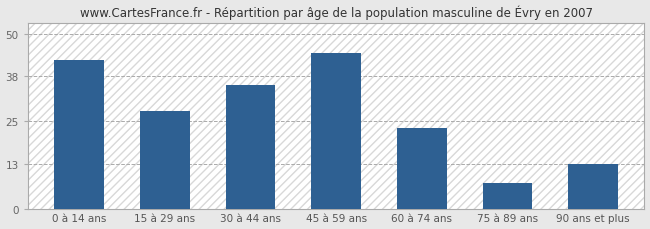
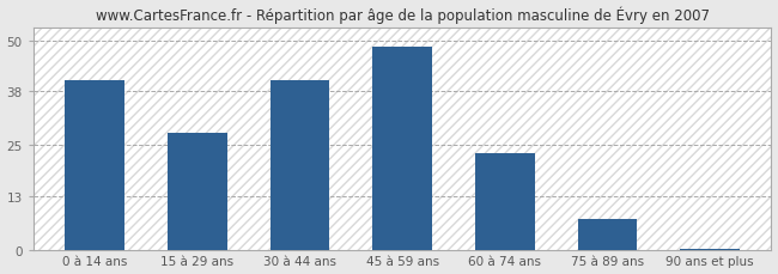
0 à 14 ans: 42.5 -> 40.5
30 à 44 ans: 35.5 -> 40.5
45 à 59 ans: 44.5 -> 48.5
90 ans et plus: 13.0 -> 0.5
